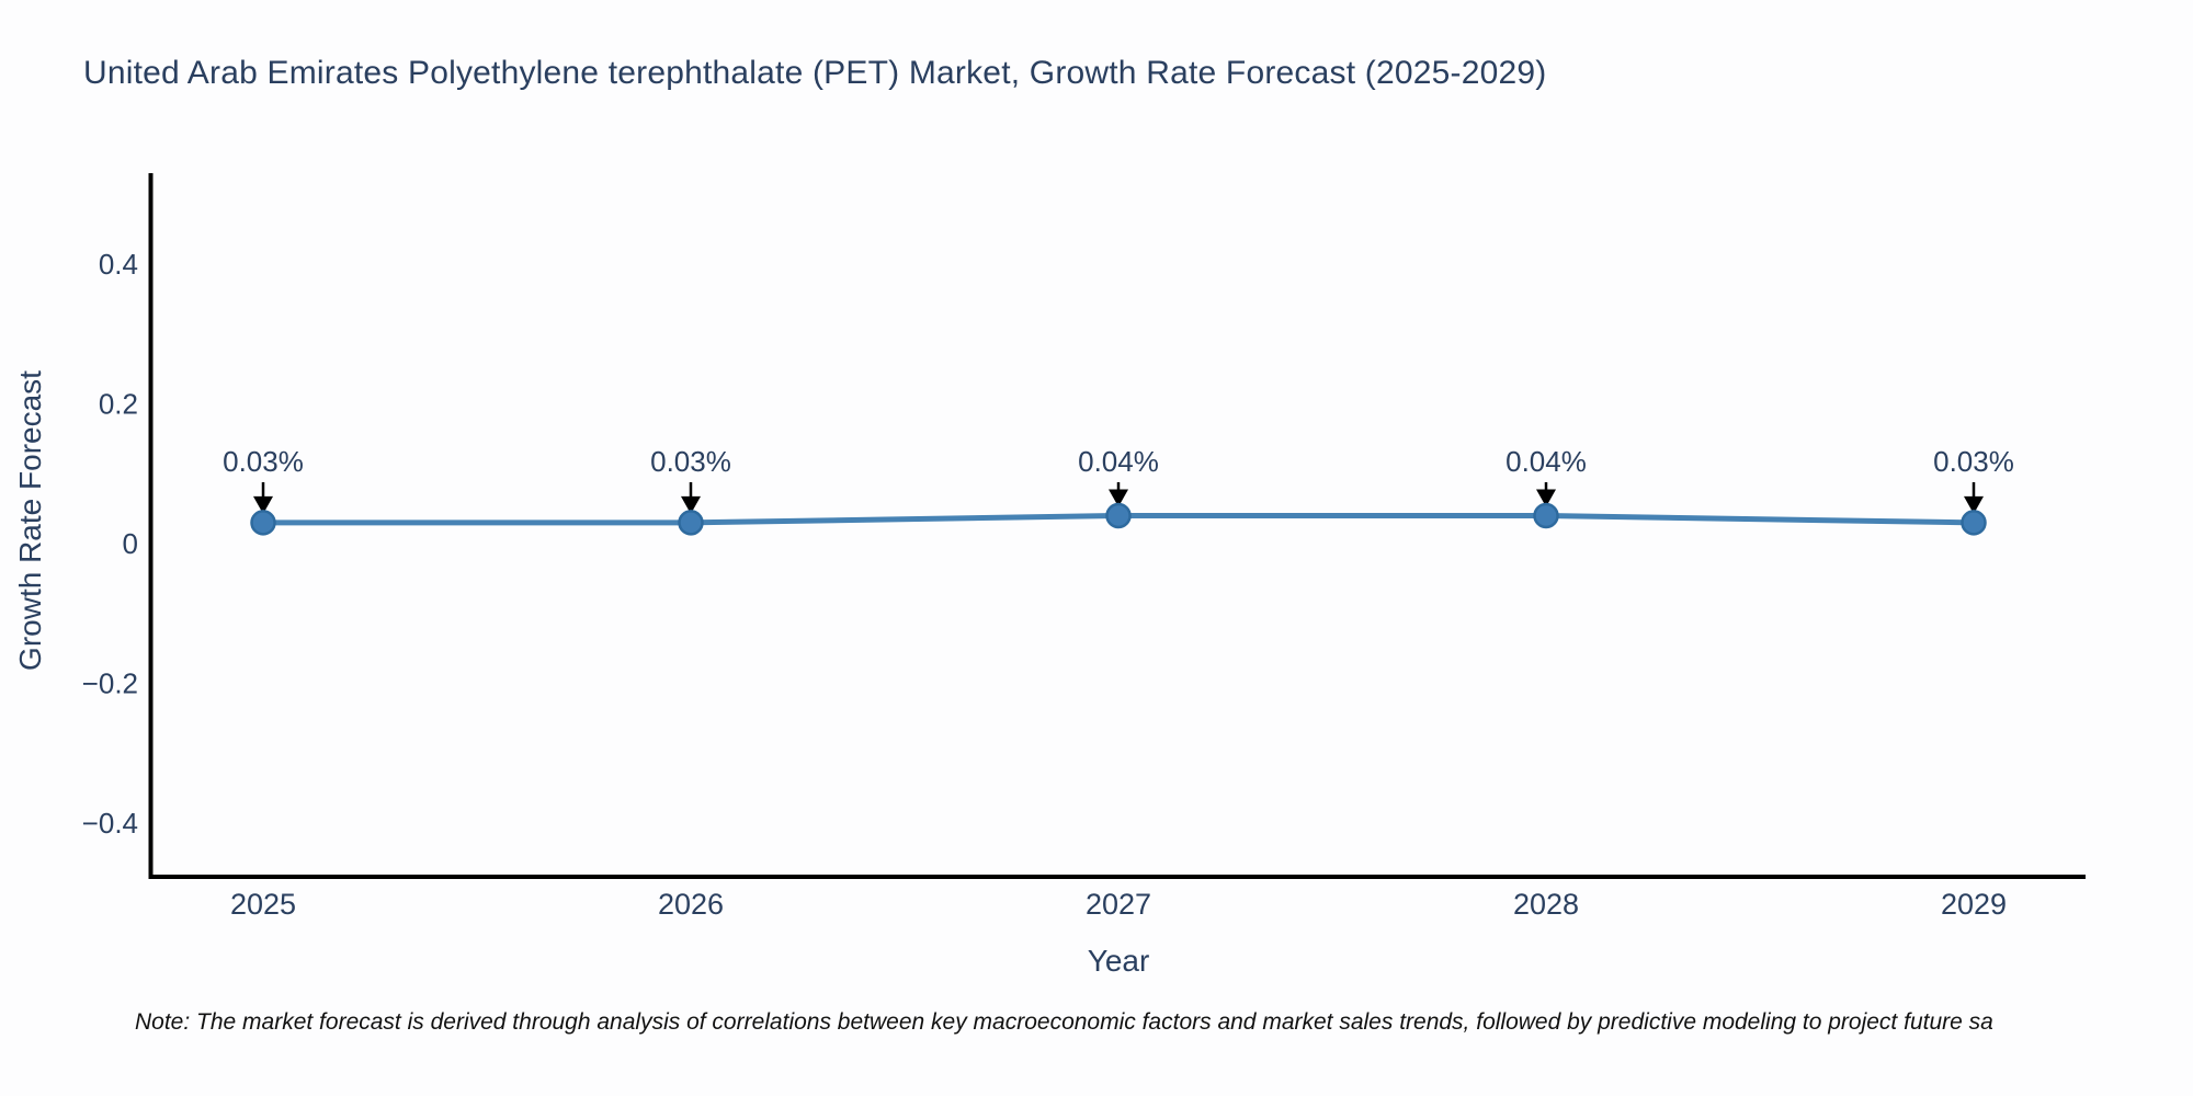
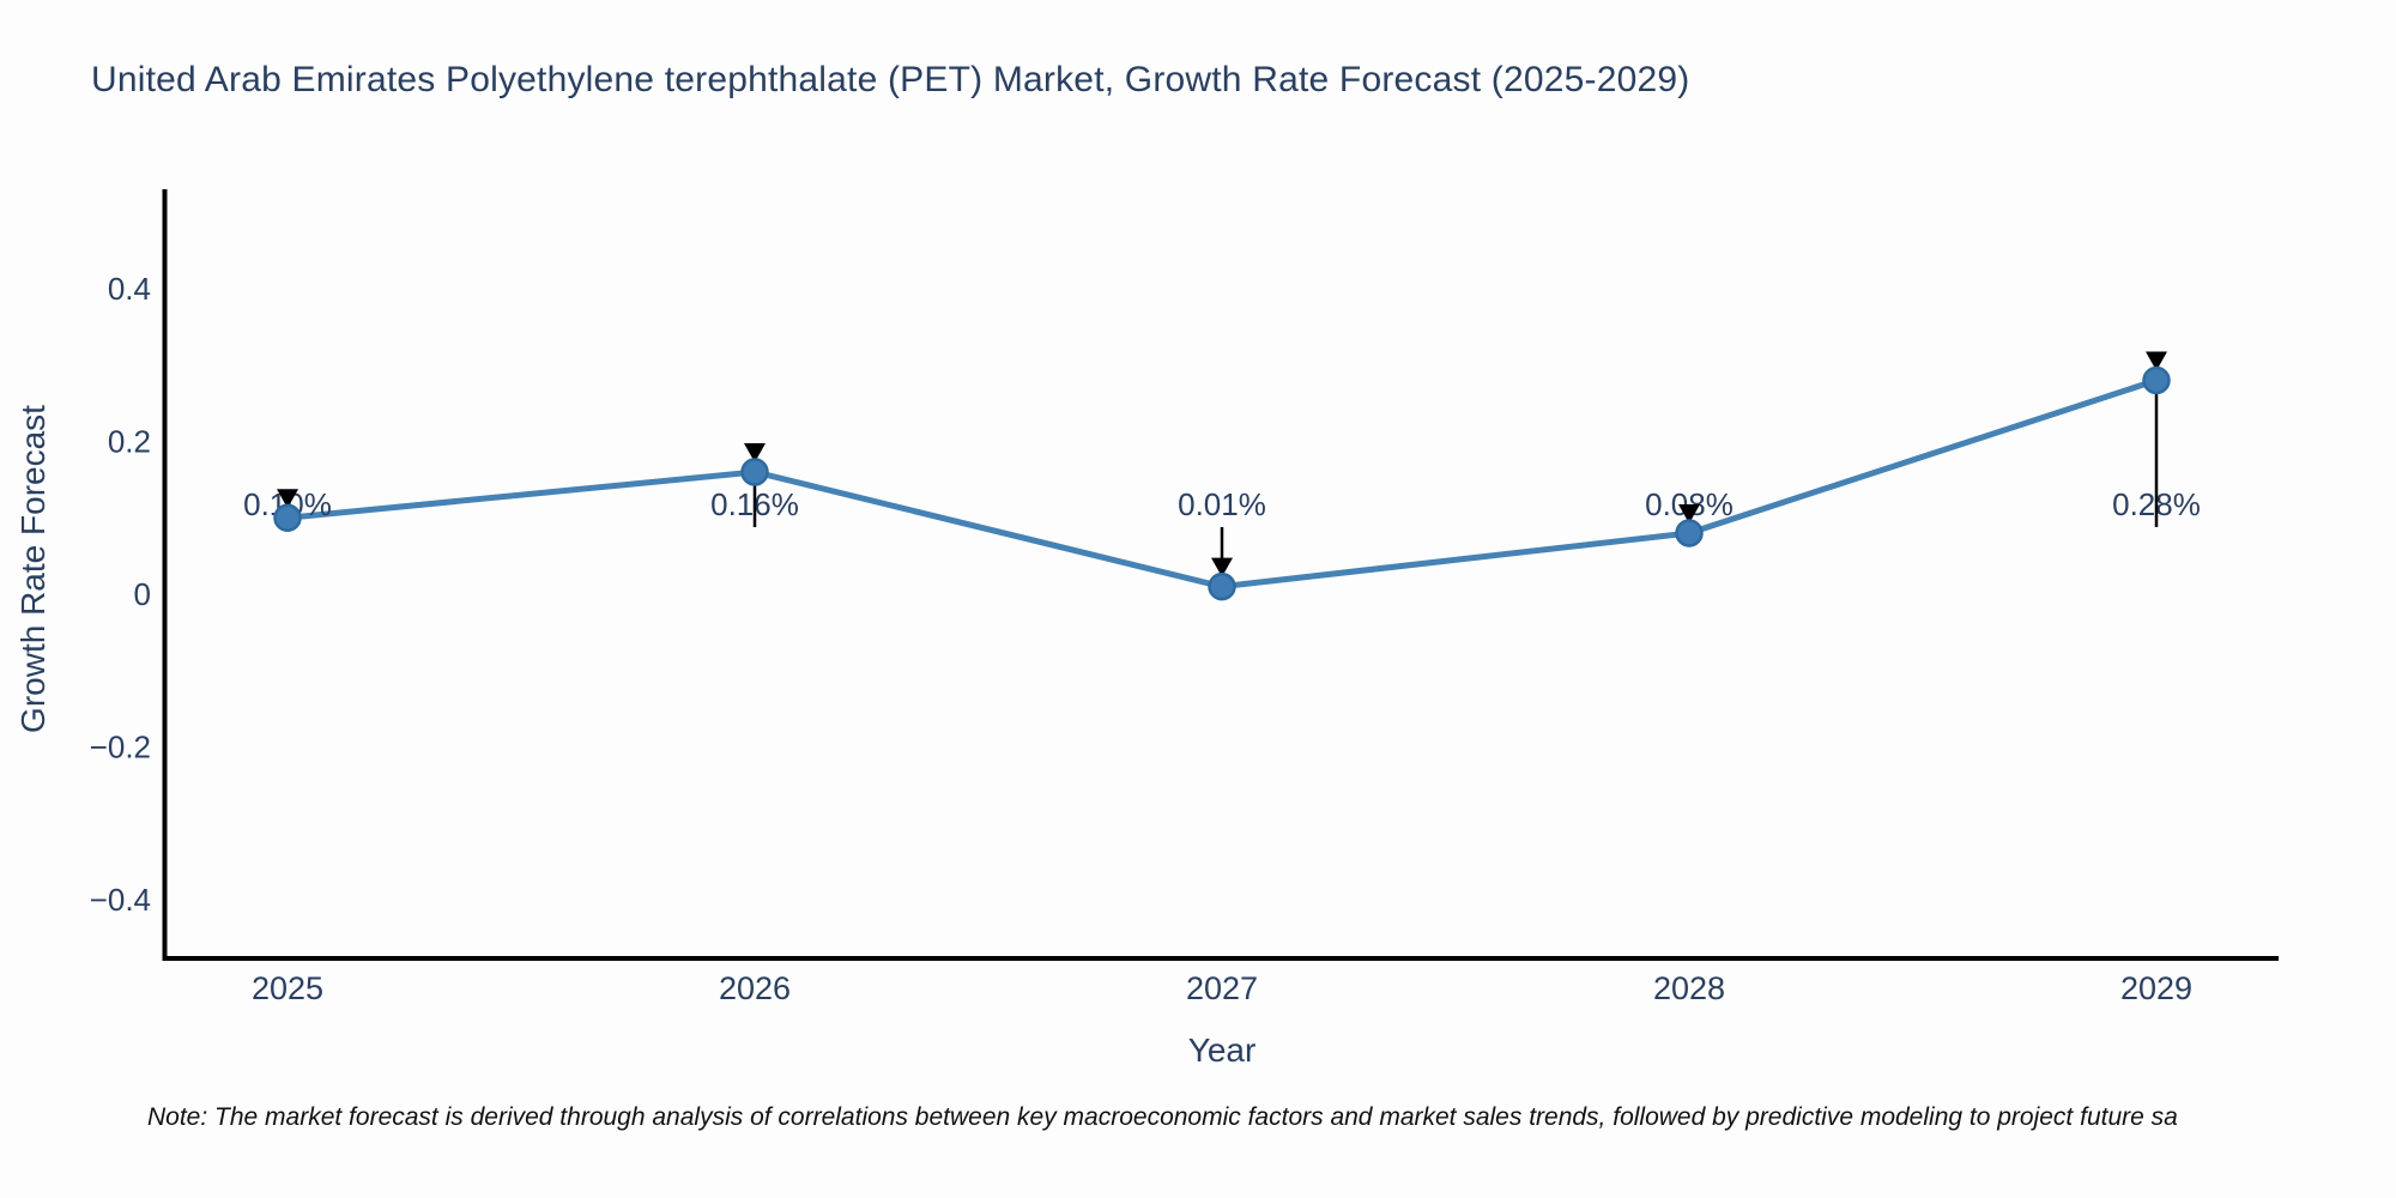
2025: 0.03% -> 0.10%
2026: 0.03% -> 0.16%
2027: 0.04% -> 0.01%
2028: 0.04% -> 0.08%
2029: 0.03% -> 0.28%
